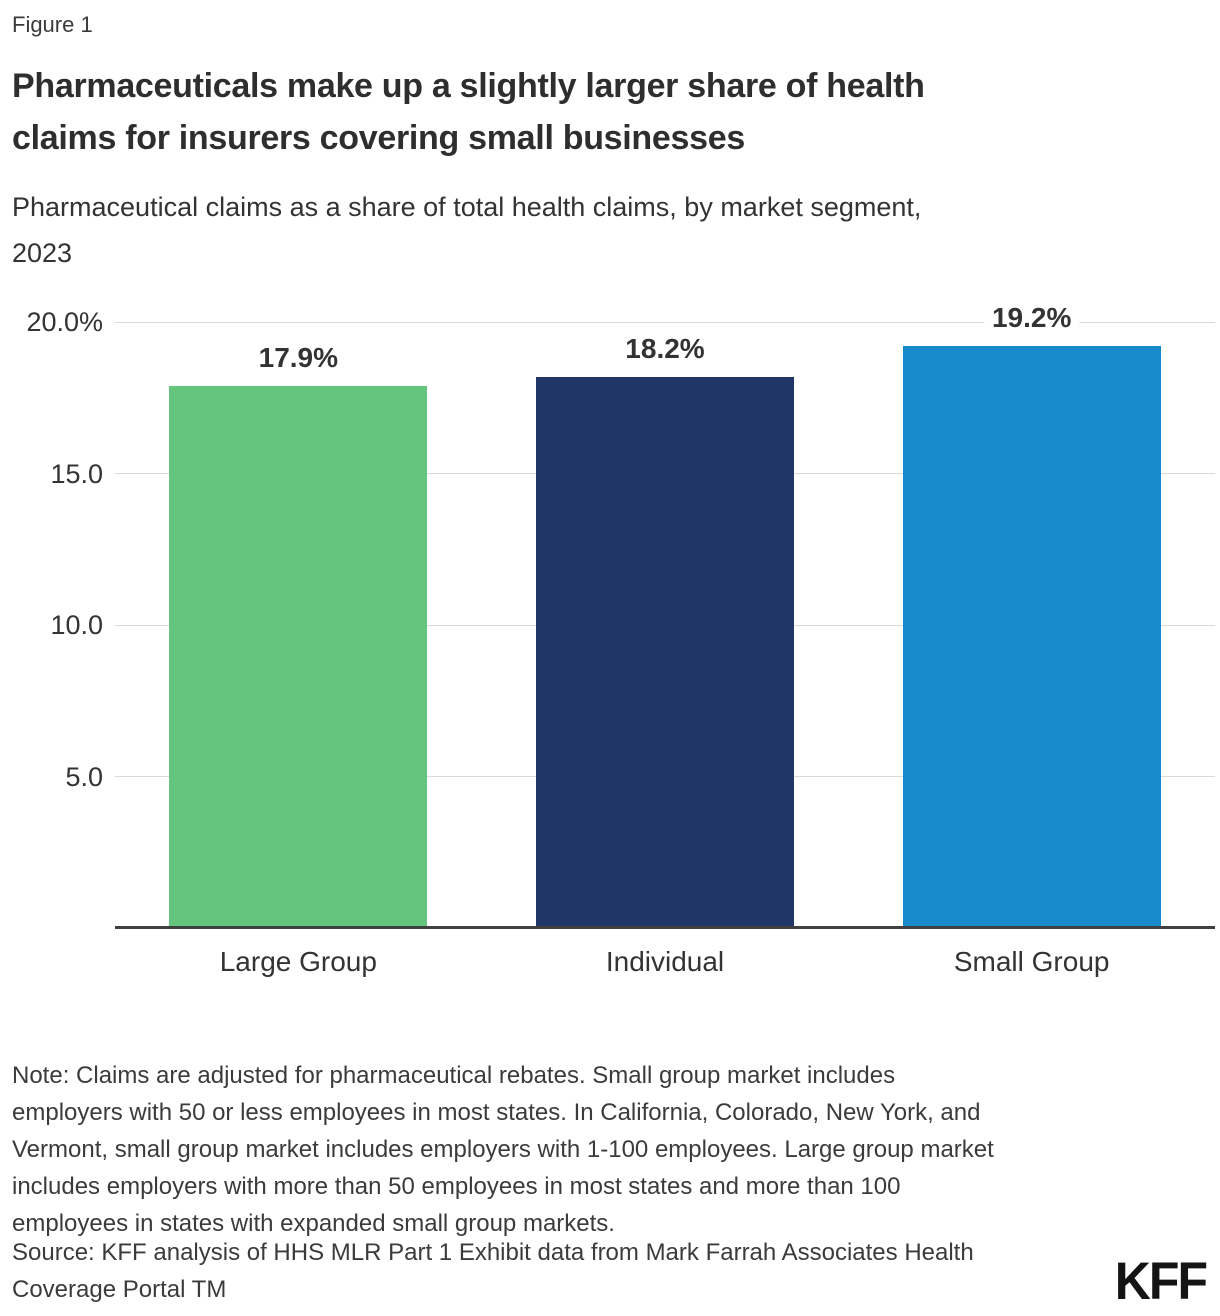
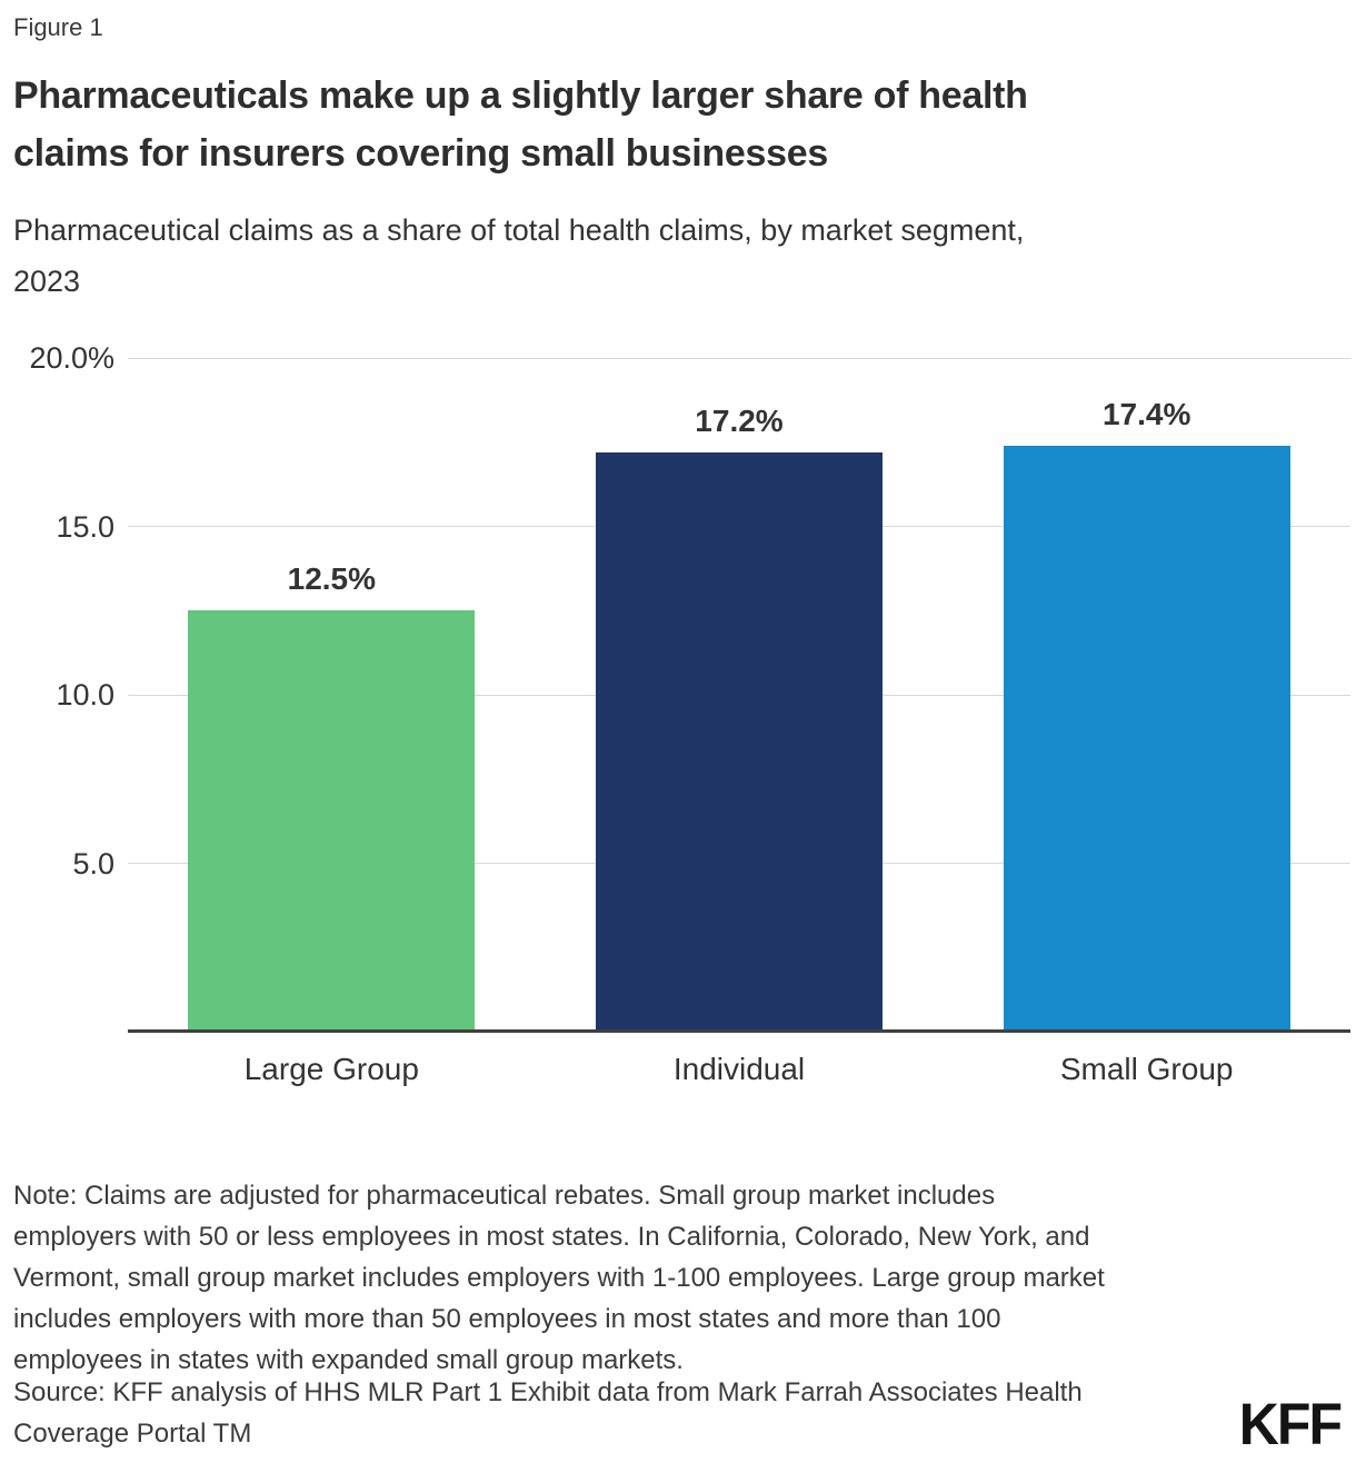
Large Group: 17.9% -> 12.5%
Individual: 18.2% -> 17.2%
Small Group: 19.2% -> 17.4%
